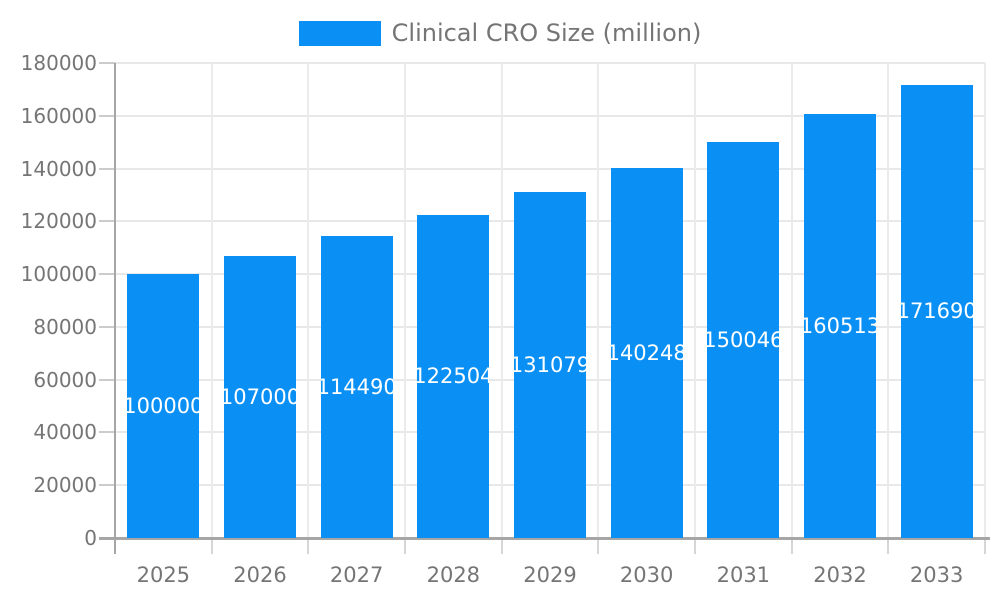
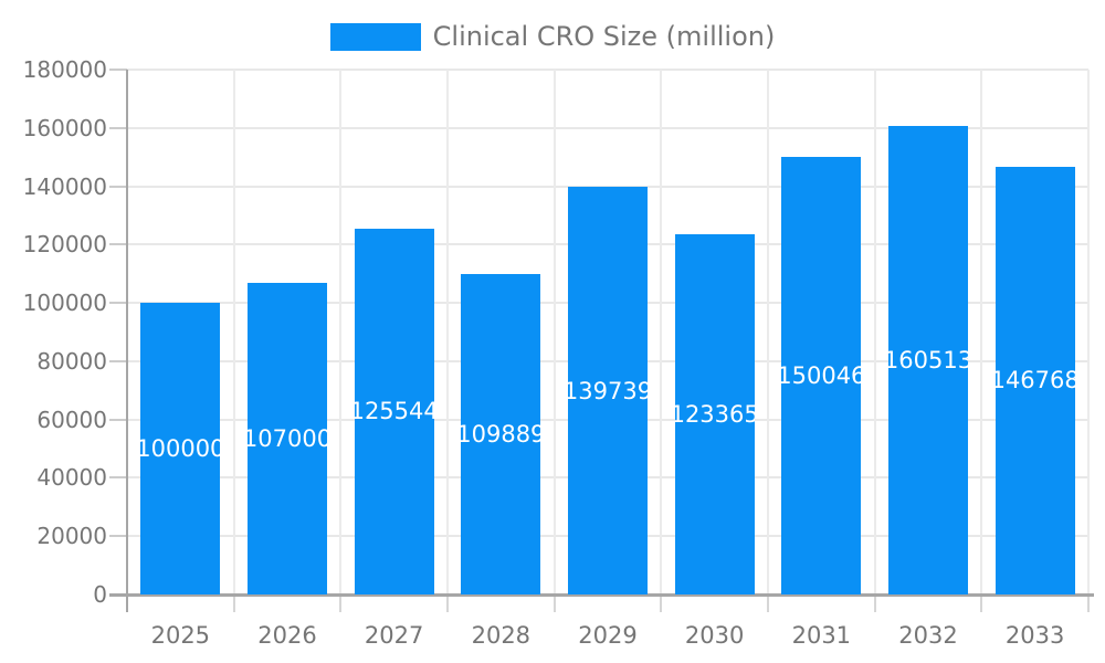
2027: 114490 -> 125544
2028: 122504 -> 109889
2029: 131079 -> 139739
2030: 140248 -> 123365
2033: 171690 -> 146768
